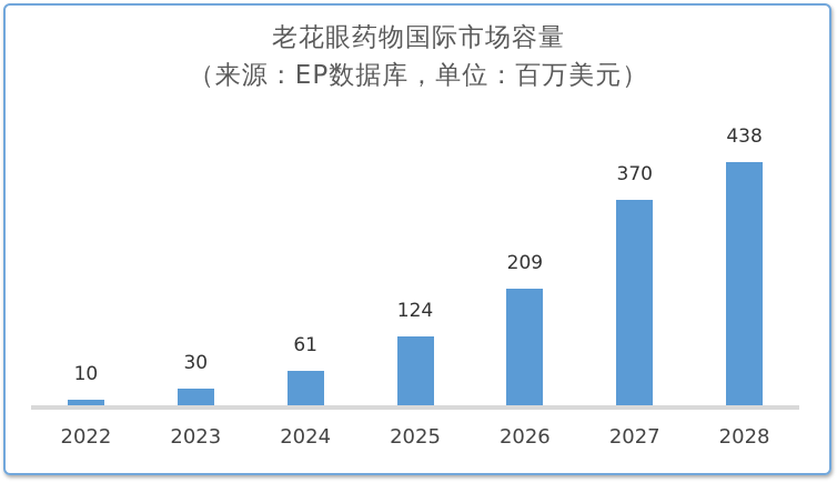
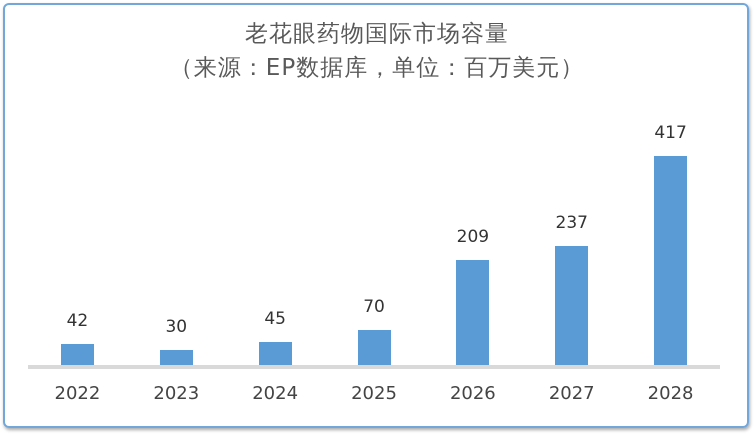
2022: 10 -> 42
2024: 61 -> 45
2025: 124 -> 70
2027: 370 -> 237
2028: 438 -> 417
